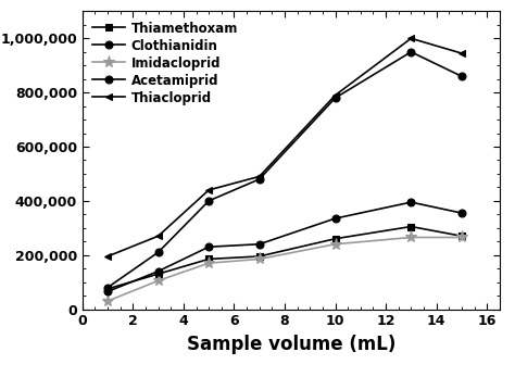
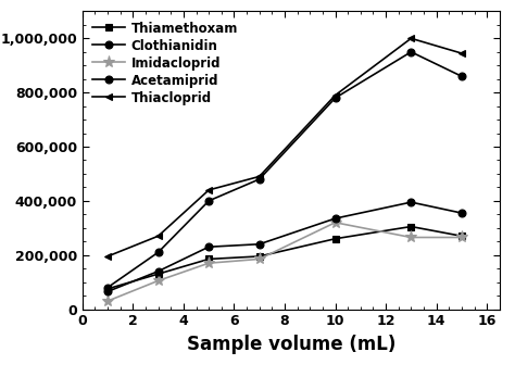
Imidacloprid/10: 240,000 -> 320,000
